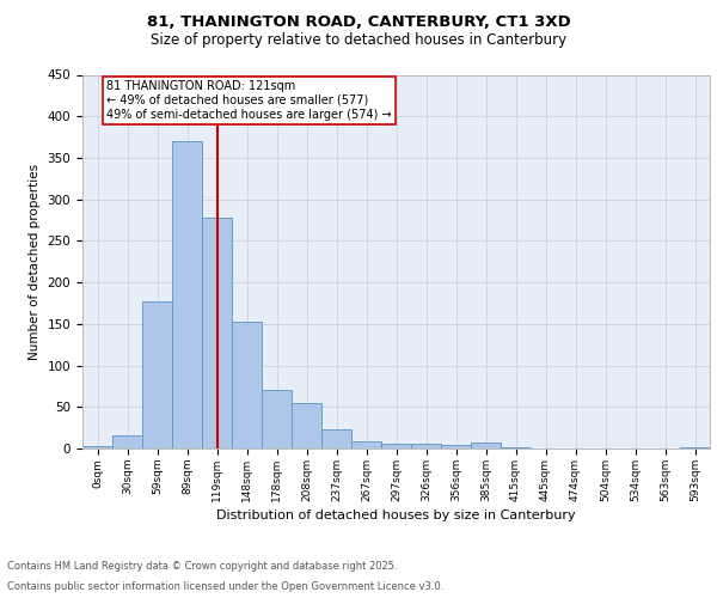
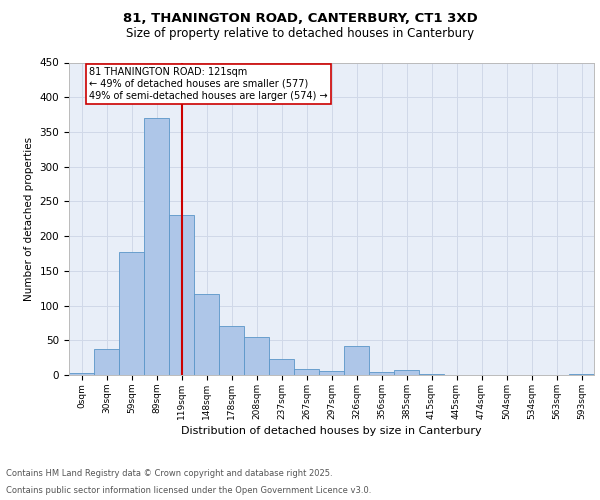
30sqm: 16 -> 38
119sqm: 278 -> 230
148sqm: 153 -> 116
326sqm: 6 -> 42
